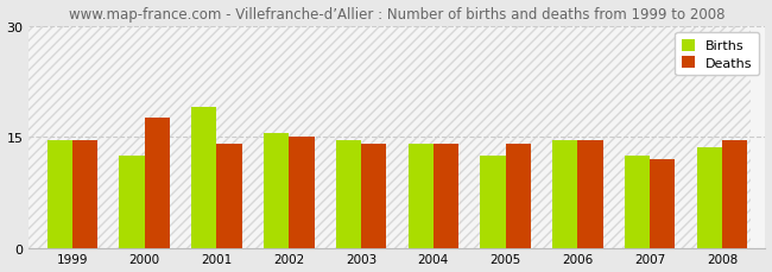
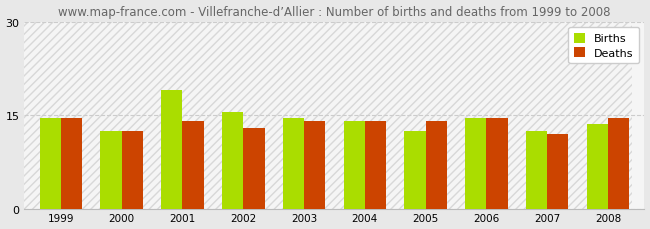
Deaths/2000: 17.6 -> 12.5
Deaths/2002: 15.0 -> 13.0
